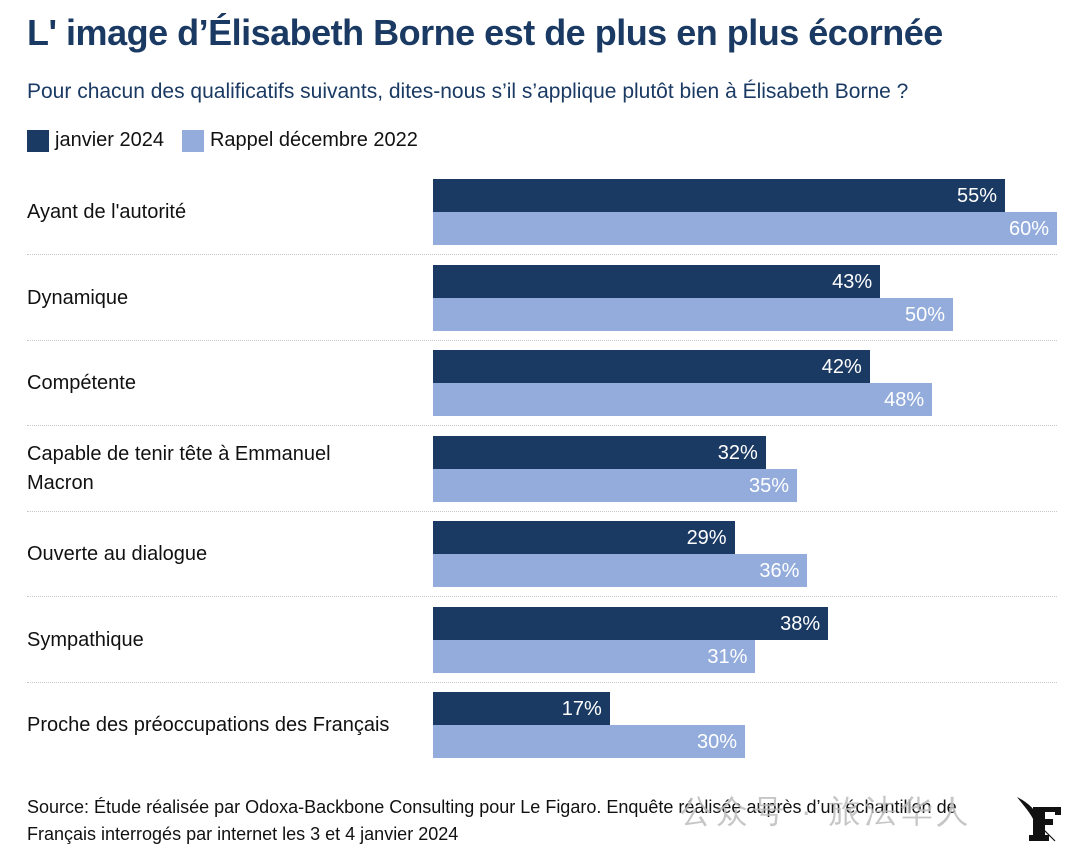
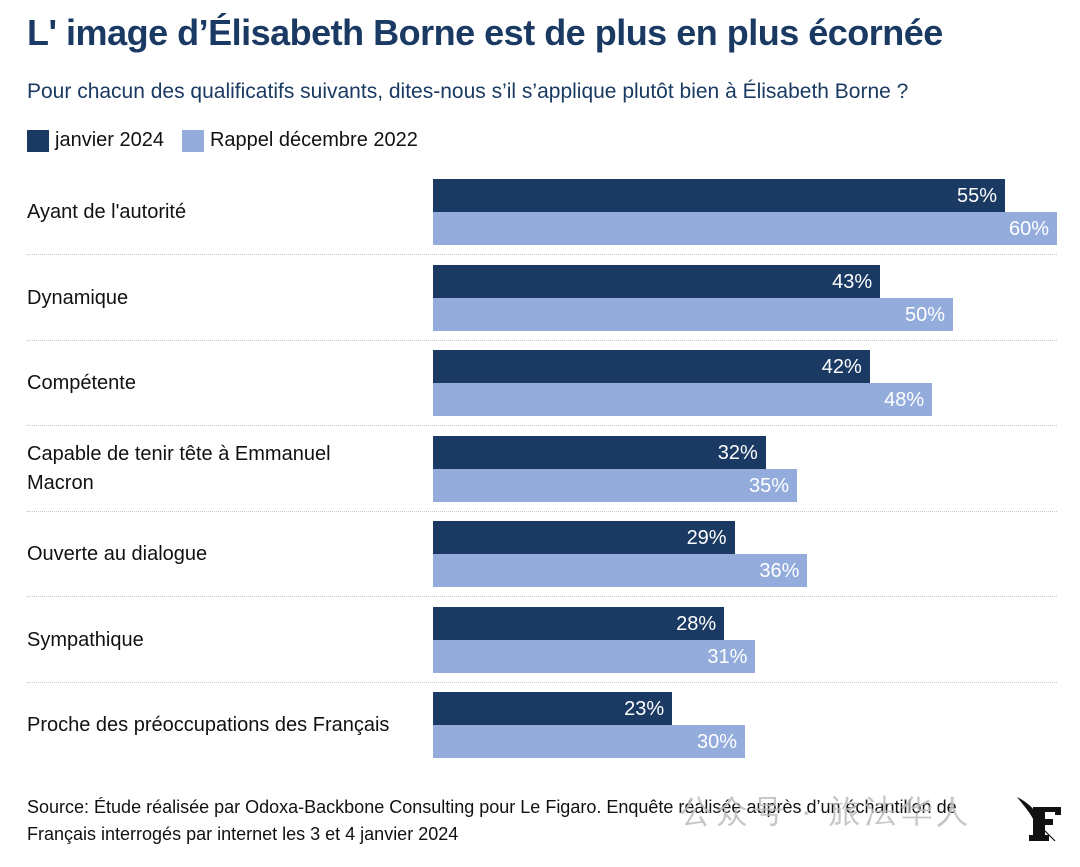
janvier 2024/Sympathique: 38% -> 28%
janvier 2024/Proche des préoccupations des Français: 17% -> 23%
